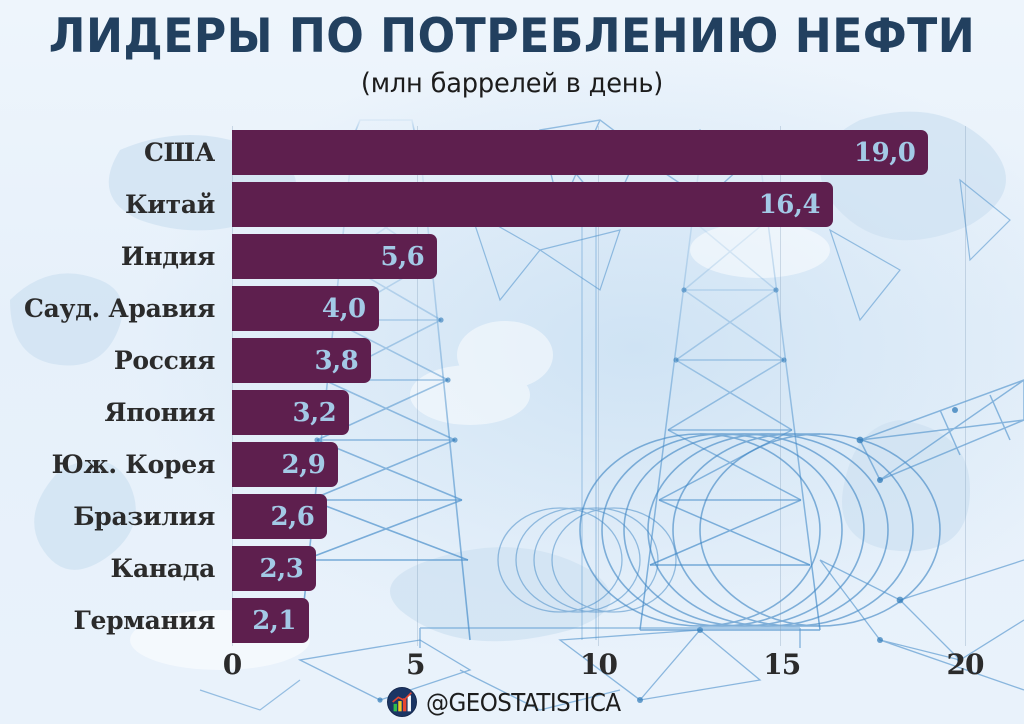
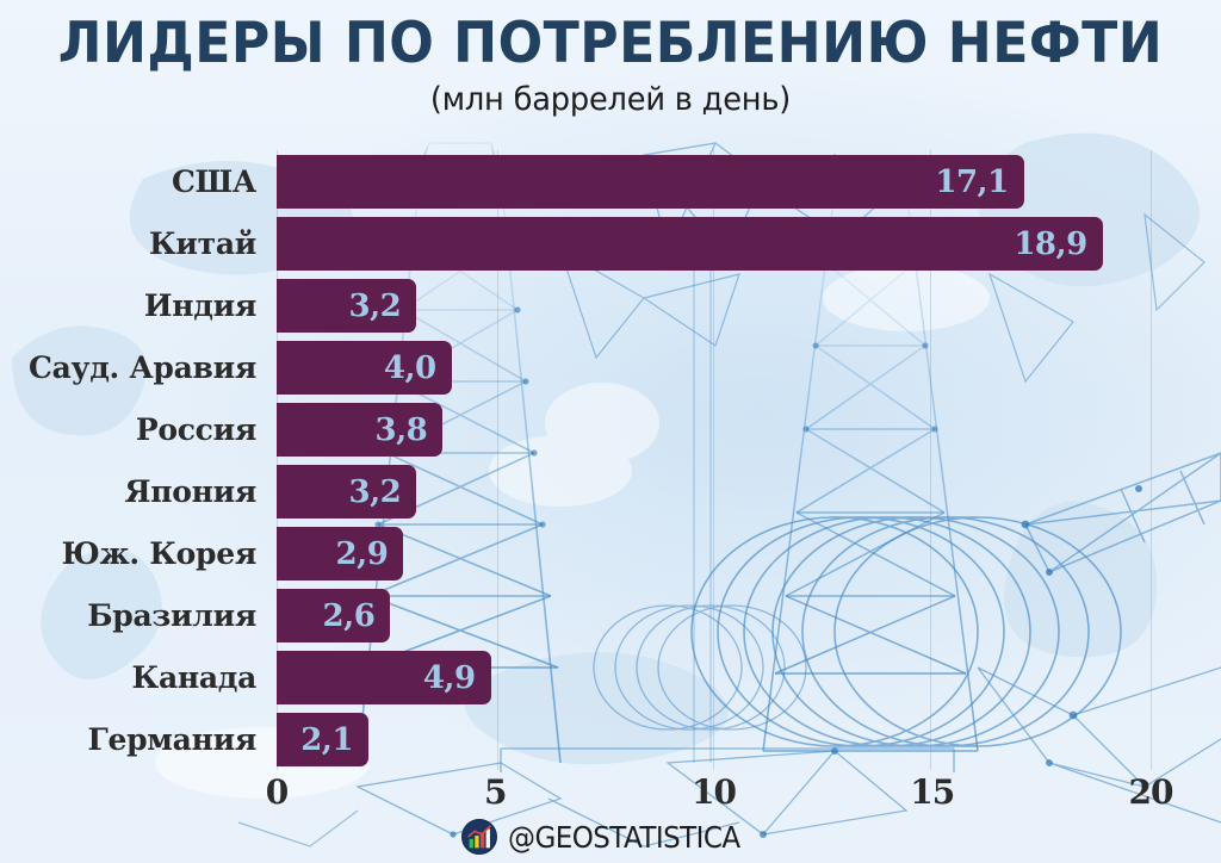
США: 19,0 -> 17,1
Китай: 16,4 -> 18,9
Индия: 5,6 -> 3,2
Канада: 2,3 -> 4,9
